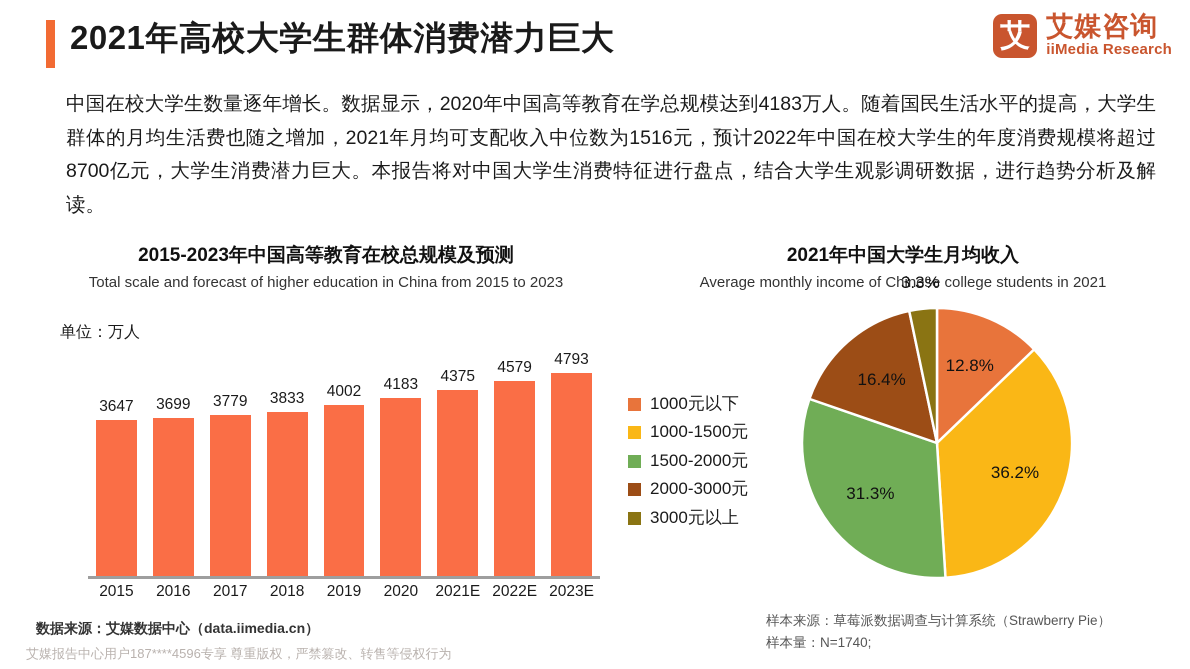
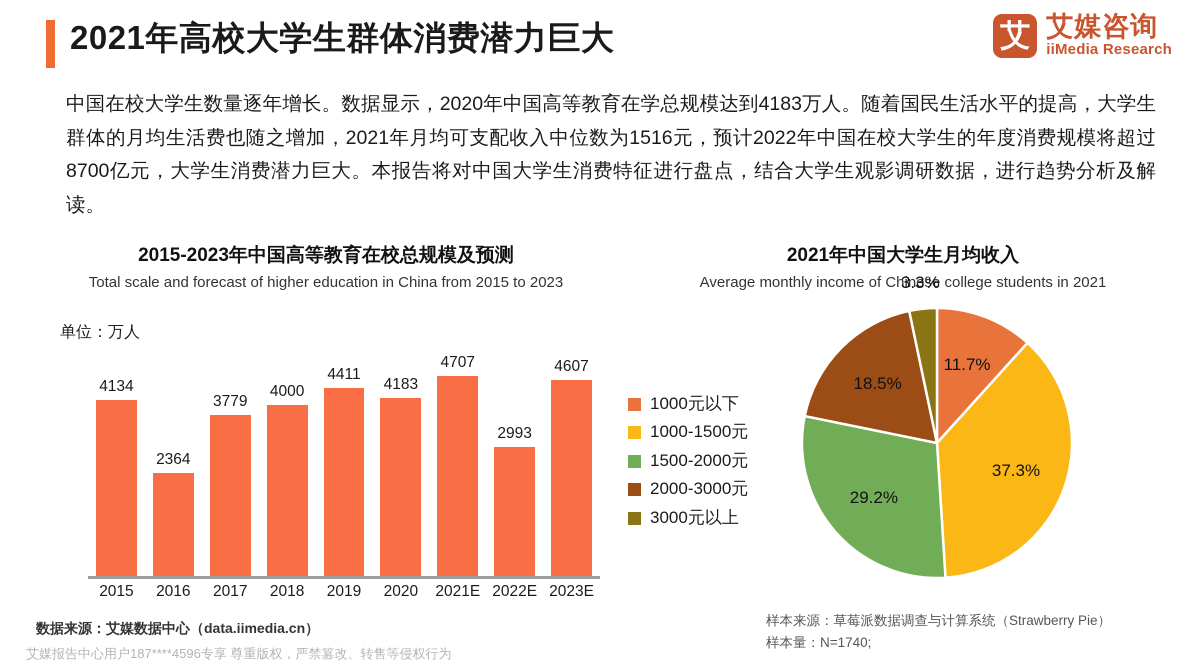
2015-2023年中国高等教育在校总规模及预测/2015: 3647 -> 4134
2015-2023年中国高等教育在校总规模及预测/2016: 3699 -> 2364
2015-2023年中国高等教育在校总规模及预测/2018: 3833 -> 4000
2015-2023年中国高等教育在校总规模及预测/2019: 4002 -> 4411
2015-2023年中国高等教育在校总规模及预测/2021E: 4375 -> 4707
2015-2023年中国高等教育在校总规模及预测/2022E: 4579 -> 2993
2015-2023年中国高等教育在校总规模及预测/2023E: 4793 -> 4607
2021年中国大学生月均收入/1000元以下: 12.8% -> 11.7%
2021年中国大学生月均收入/1000-1500元: 36.2% -> 37.3%
2021年中国大学生月均收入/1500-2000元: 31.3% -> 29.2%
2021年中国大学生月均收入/2000-3000元: 16.4% -> 18.5%
